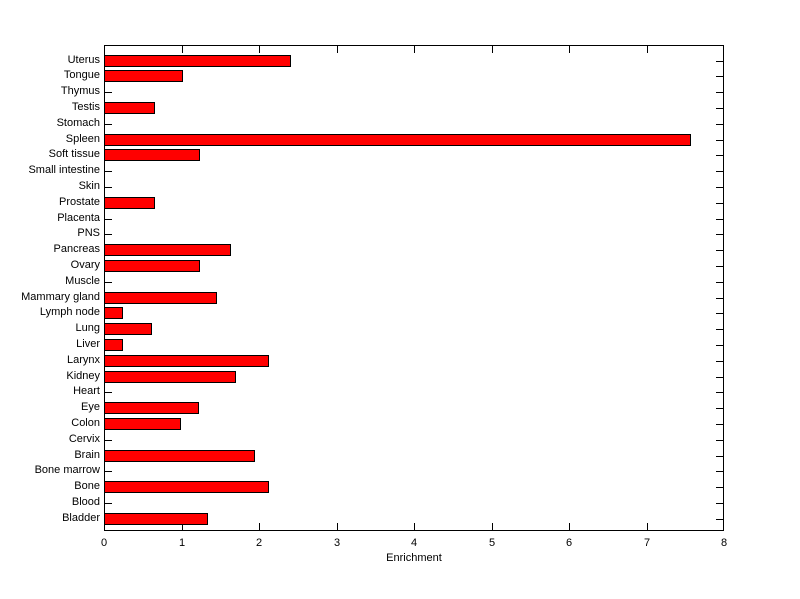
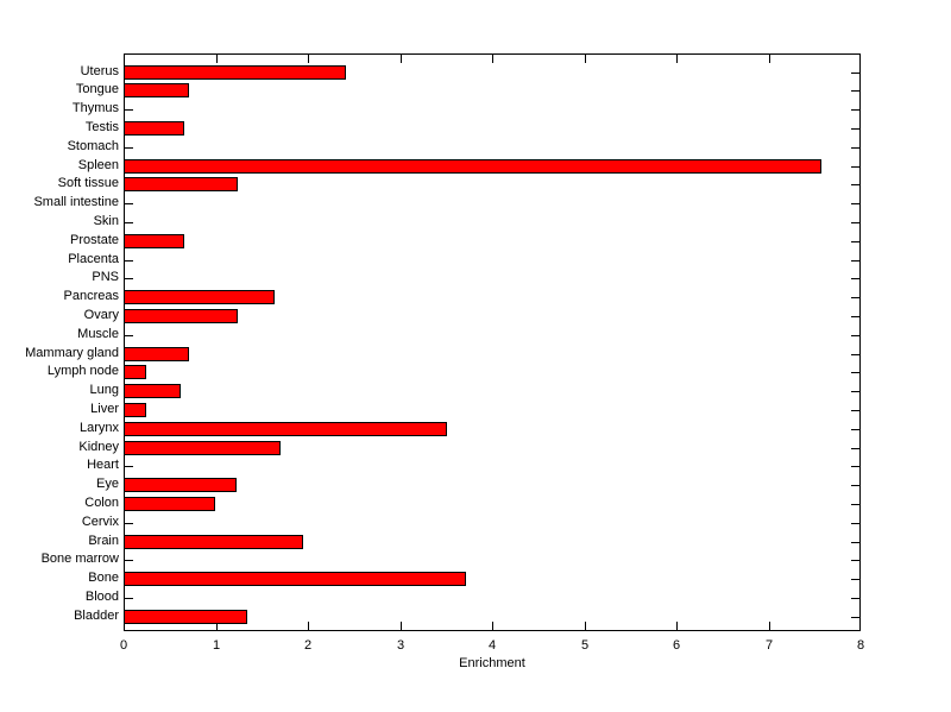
Tongue: 1.0 -> 0.7
Mammary gland: 1.4 -> 0.7
Larynx: 2.1 -> 3.5
Bone: 2.1 -> 3.7
